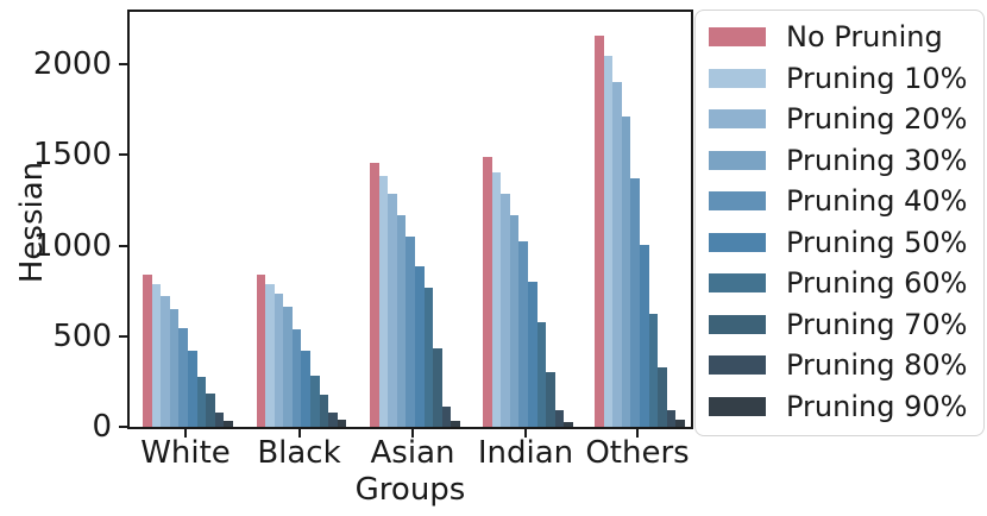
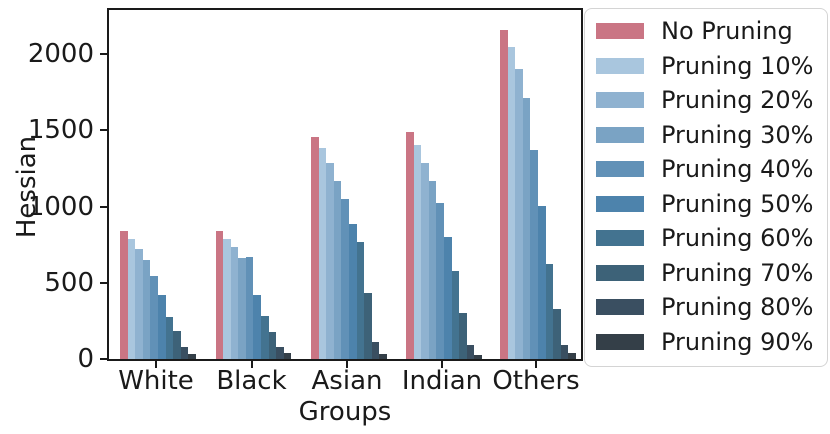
Pruning 40%/Black: 540 -> 670
